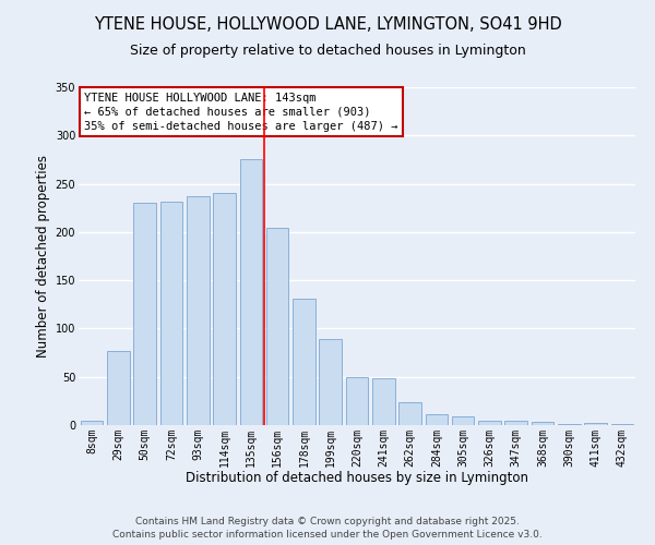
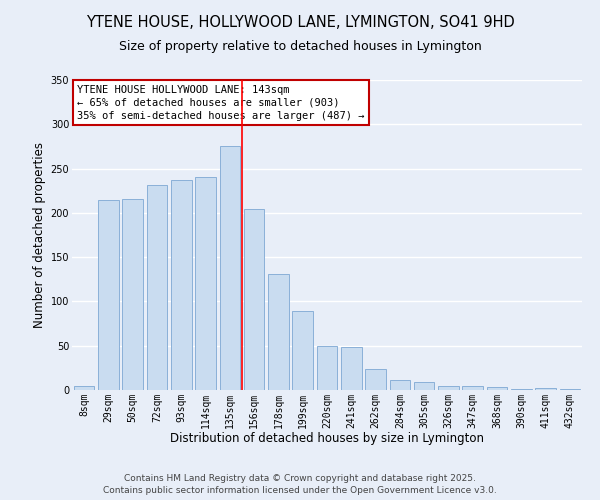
29sqm: 77 -> 214
50sqm: 230 -> 216
